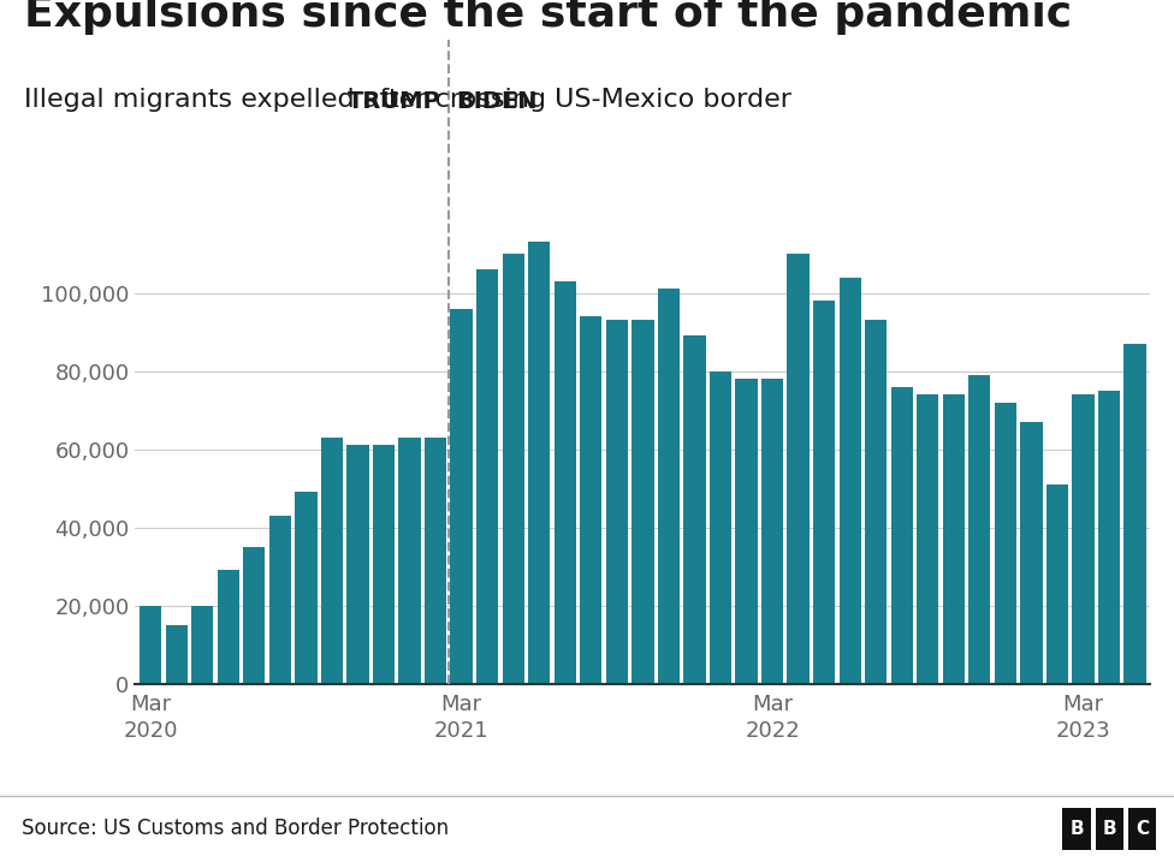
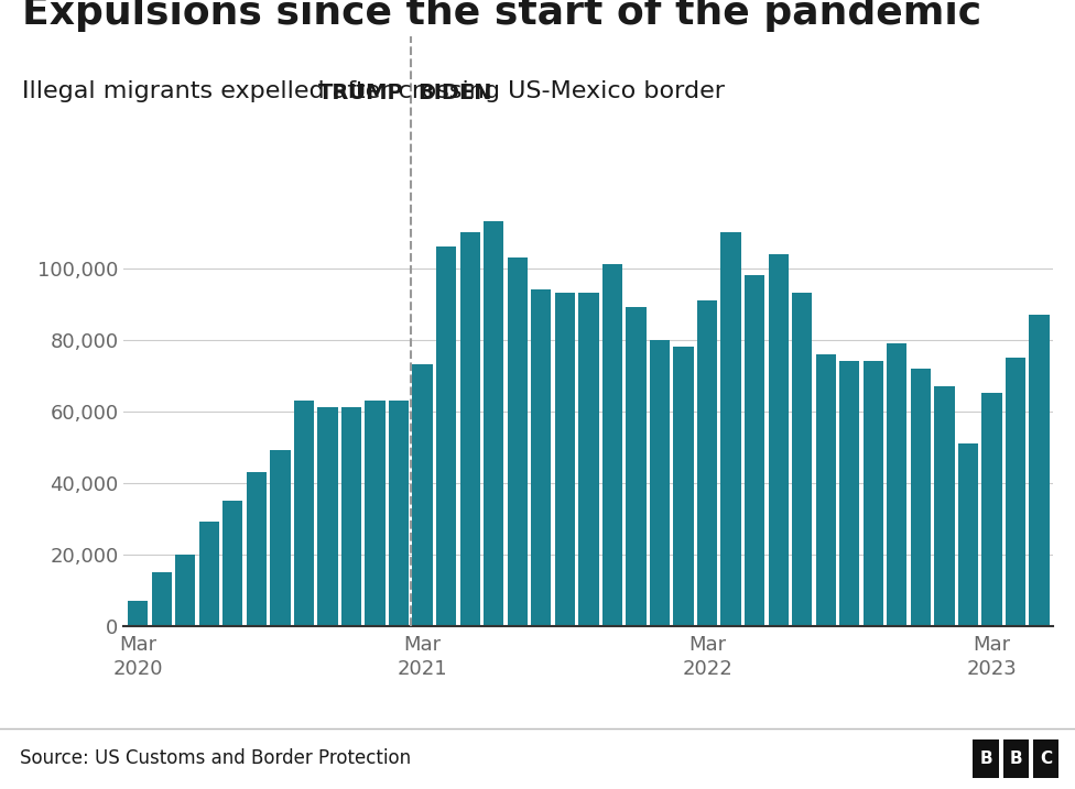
Mar 2020: 20,000 -> 7,000
Mar 2021: 96,000 -> 73,000
Mar 2022: 78,000 -> 91,000
Mar 2023: 74,000 -> 65,000
